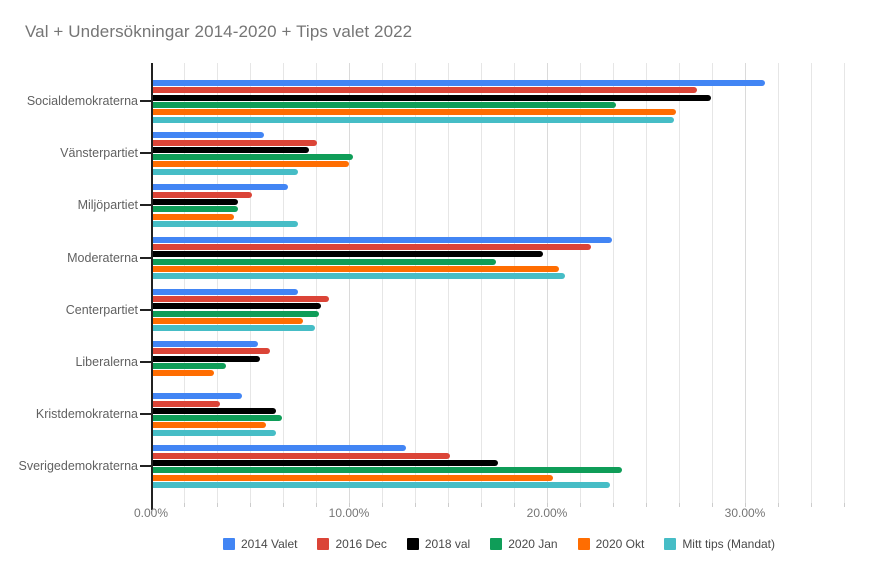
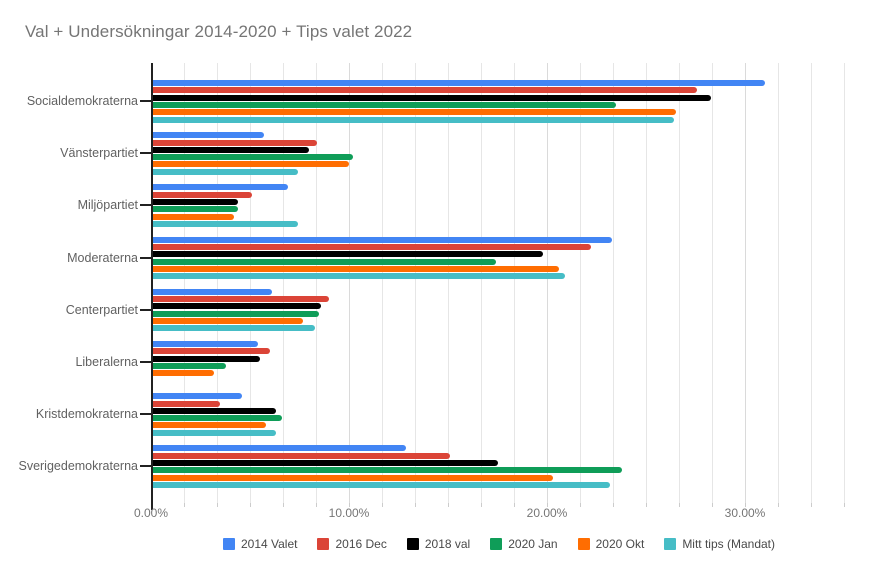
2014 Valet/Centerpartiet: 7.4% -> 6.1%
